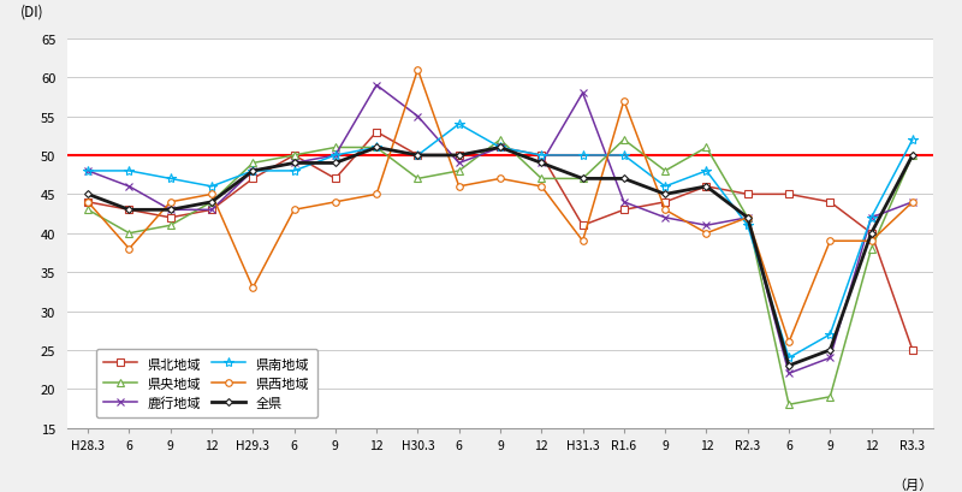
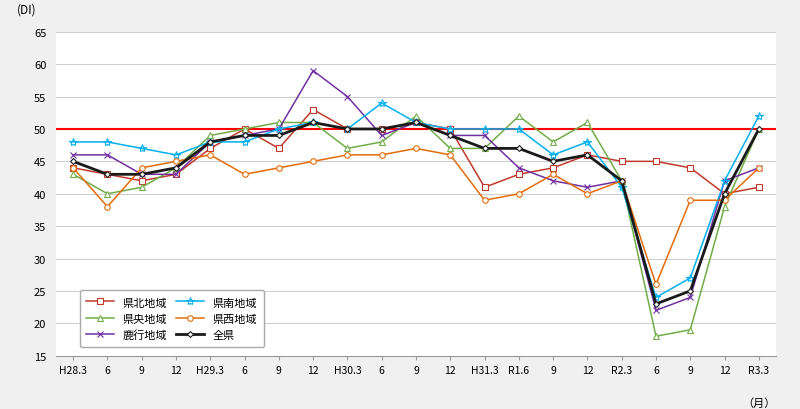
鹿行地域/H28.3: 48 -> 46
県西地域/H29.3: 33 -> 46
県西地域/H30.3: 61 -> 46
鹿行地域/H31.3: 58 -> 49
県西地域/R1.6: 57 -> 40
県北地域/R3.3: 25 -> 41
